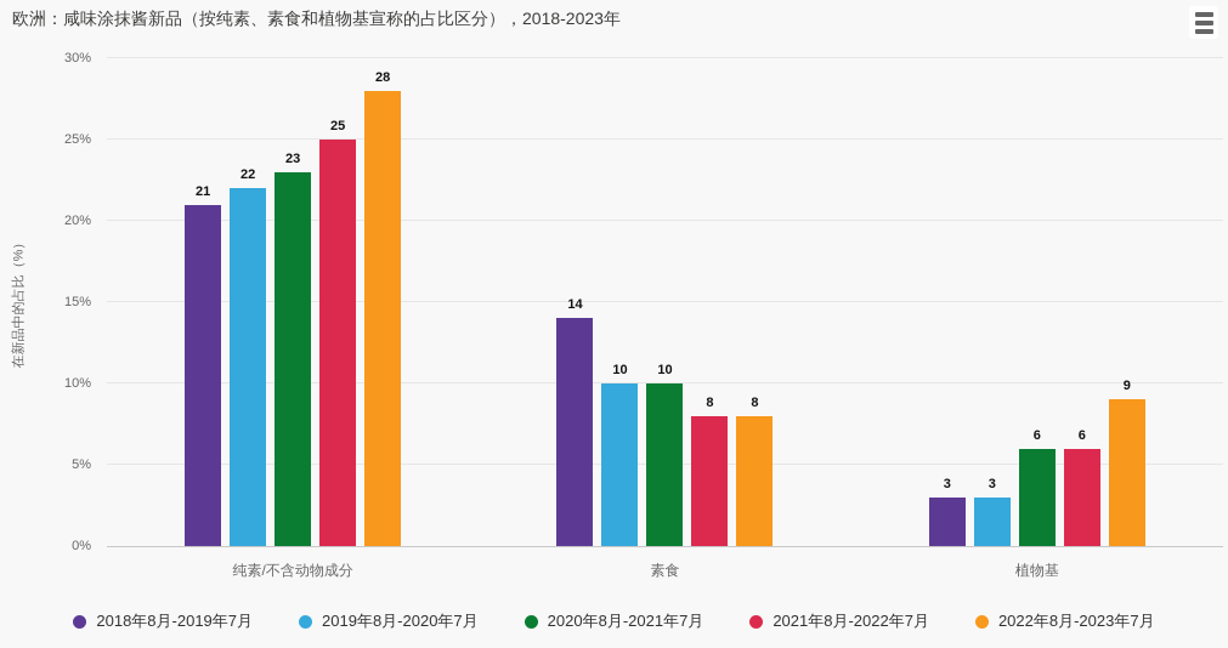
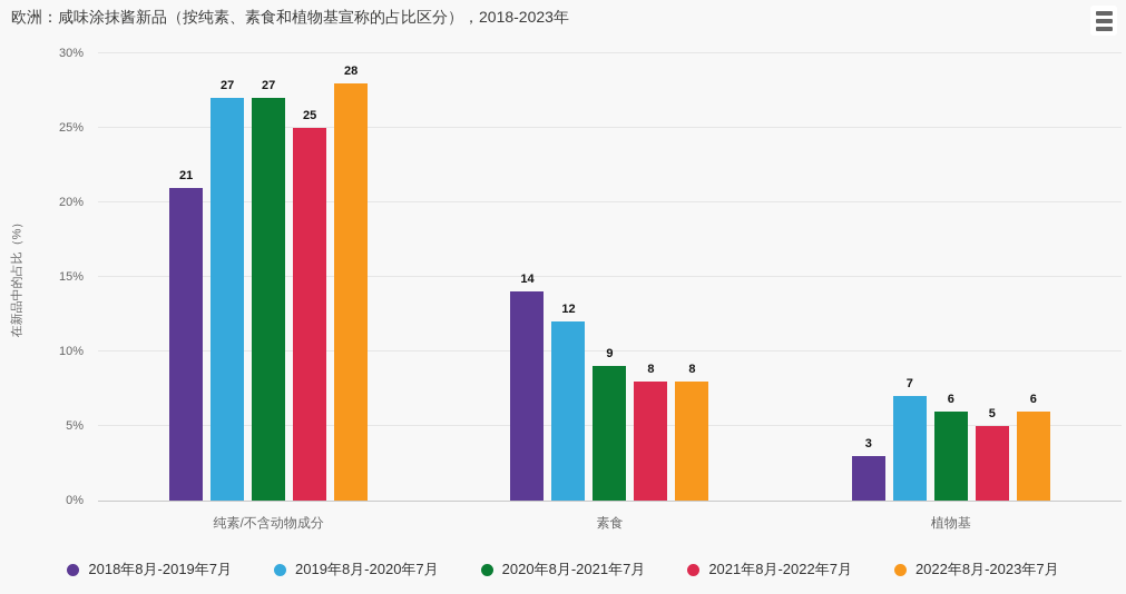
2019年8月-2020年7月/纯素/不含动物成分: 22 -> 27
2020年8月-2021年7月/纯素/不含动物成分: 23 -> 27
2019年8月-2020年7月/素食: 10 -> 12
2020年8月-2021年7月/素食: 10 -> 9
2019年8月-2020年7月/植物基: 3 -> 7
2021年8月-2022年7月/植物基: 6 -> 5
2022年8月-2023年7月/植物基: 9 -> 6
